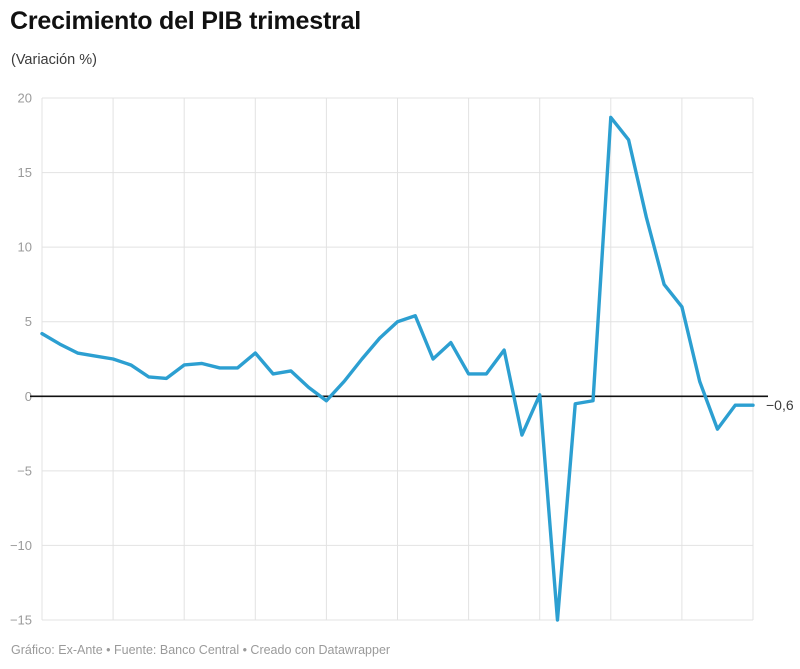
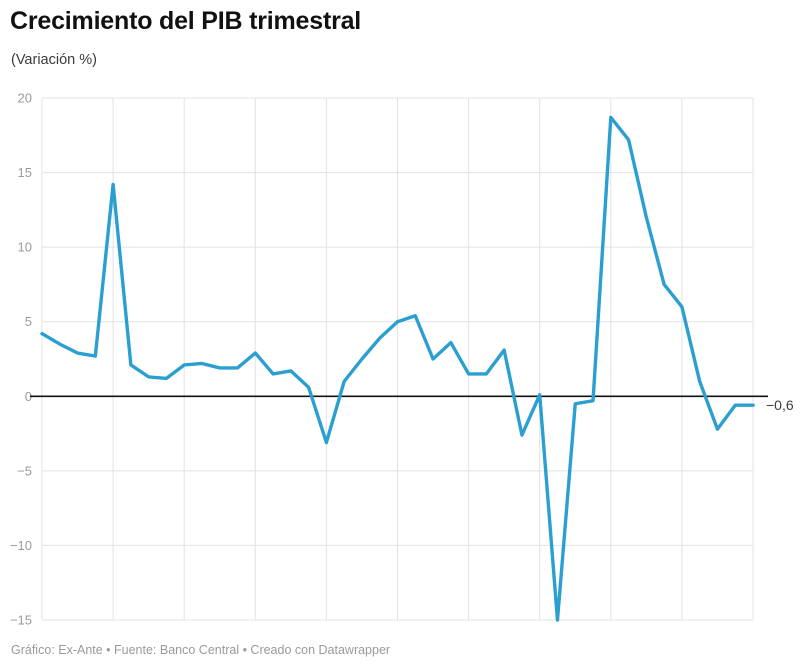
2014 Q1: 2.5 -> 14.2
2017 Q1: -0.3 -> -3.1
